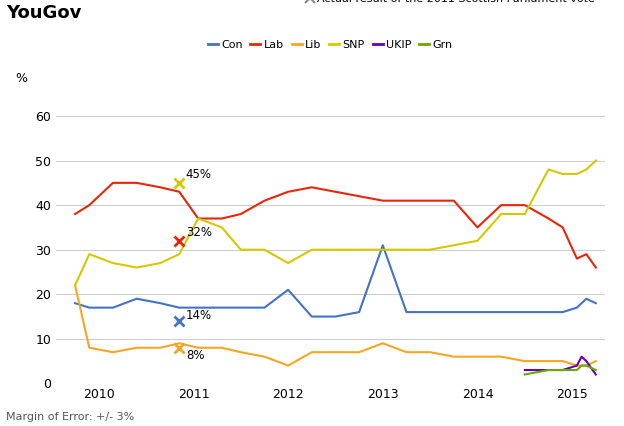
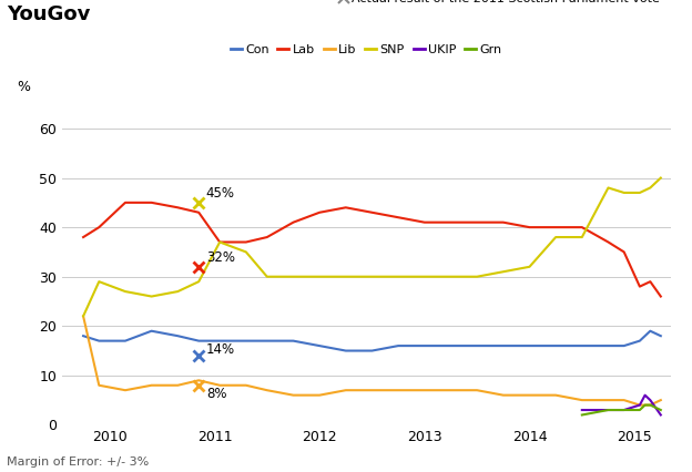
Con/2012: 21 -> 16
Lib/2012: 4 -> 6
SNP/2012: 27 -> 30
Con/2013: 31 -> 16
Lib/2013: 9 -> 7
Lab/2014: 35 -> 40
